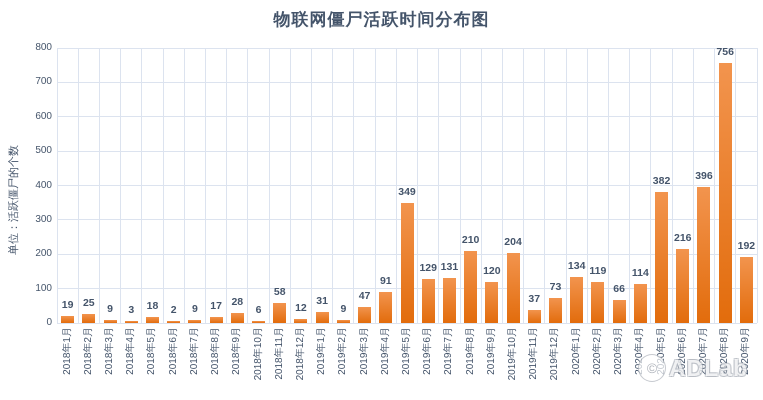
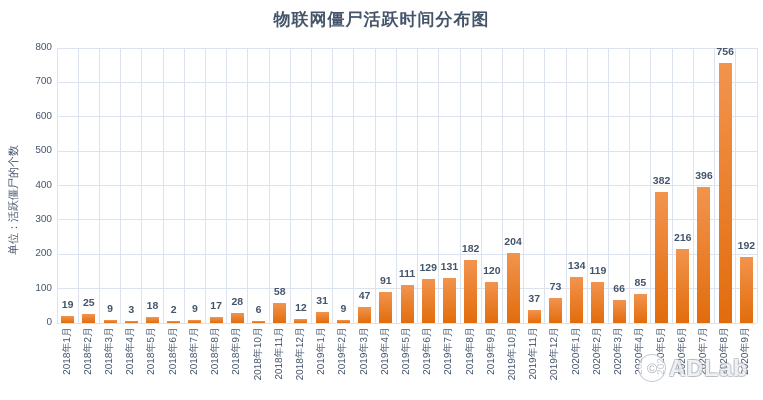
2019年5月: 349 -> 111
2019年8月: 210 -> 182
2020年4月: 114 -> 85
